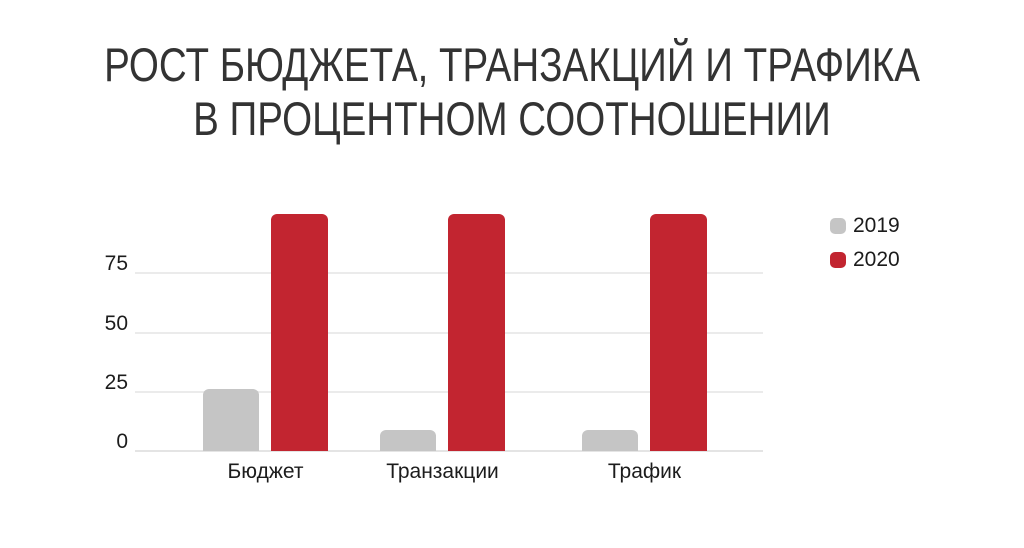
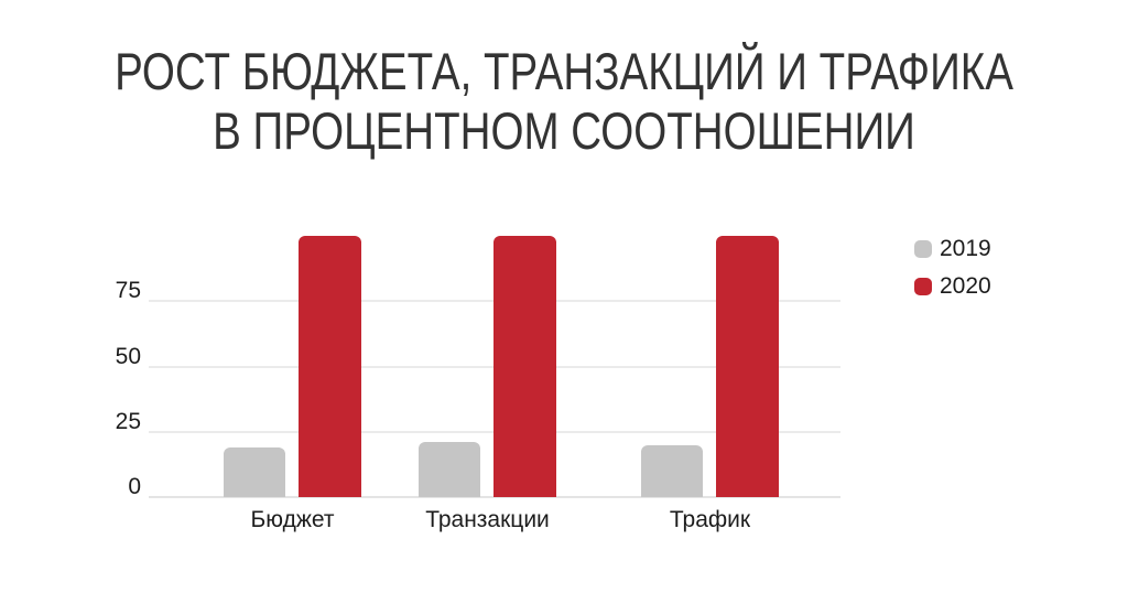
2019/Бюджет: 26 -> 19
2019/Транзакции: 9 -> 21
2019/Трафик: 9 -> 20
